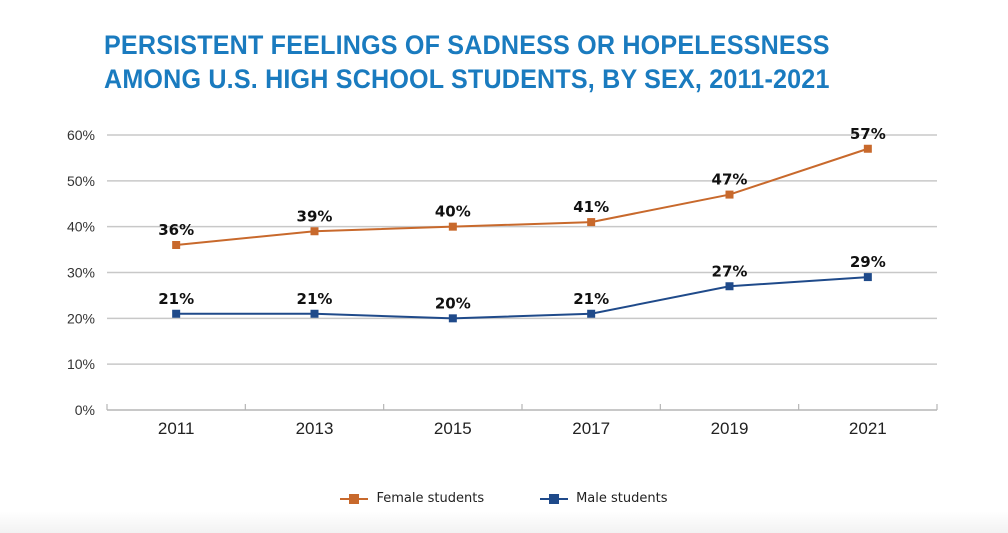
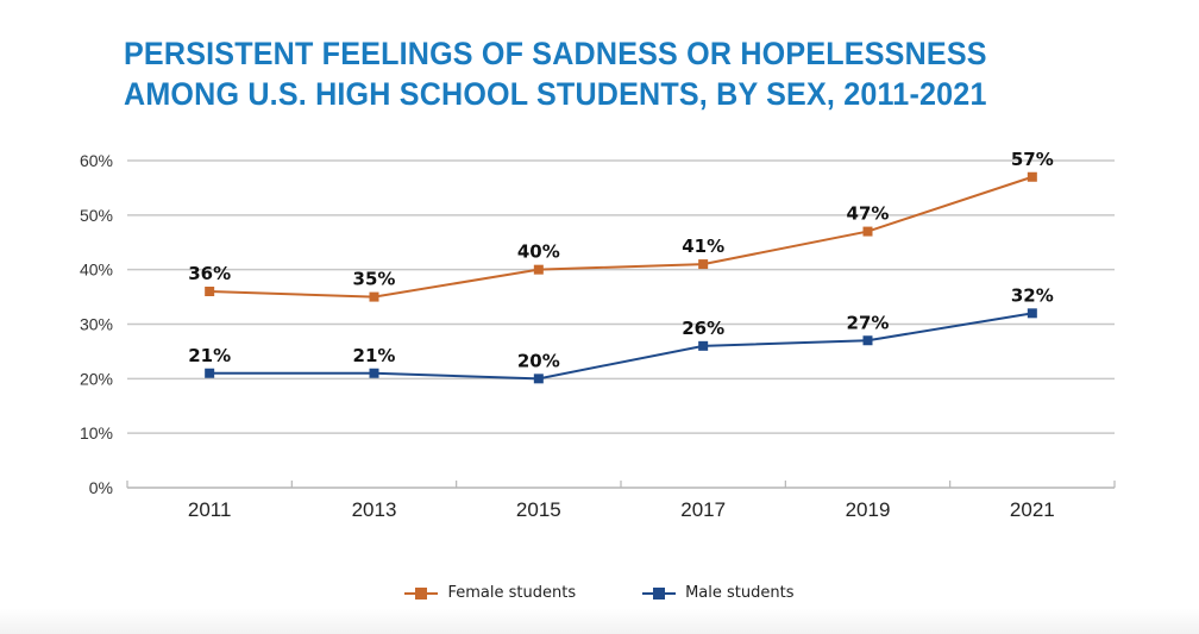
Female students/2013: 39% -> 35%
Male students/2017: 21% -> 26%
Male students/2021: 29% -> 32%
